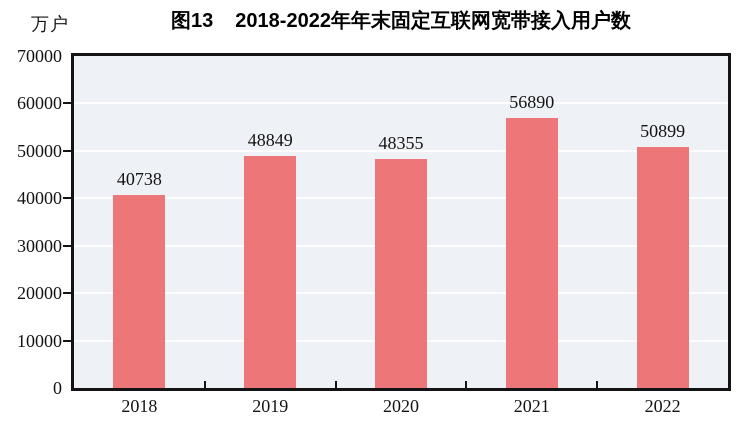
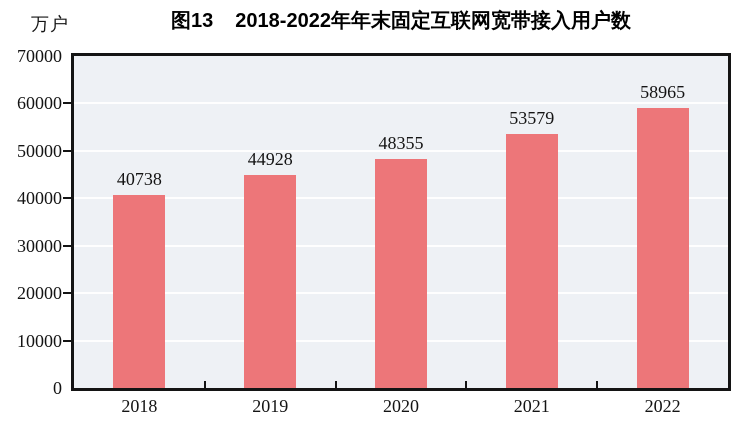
2019: 48849 -> 44928
2021: 56890 -> 53579
2022: 50899 -> 58965
